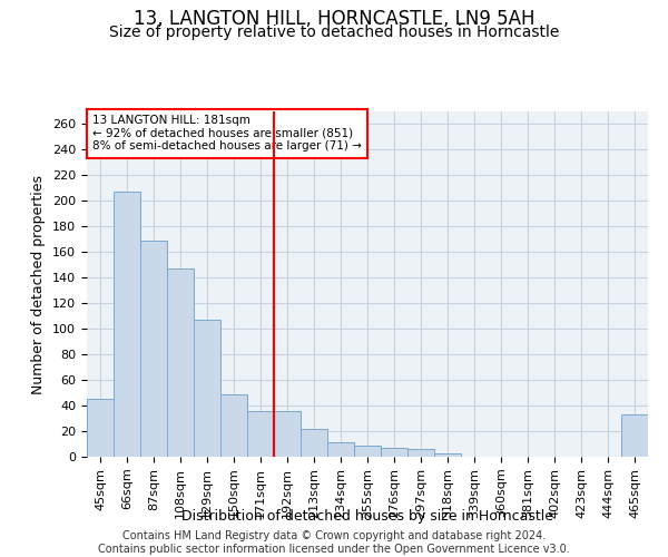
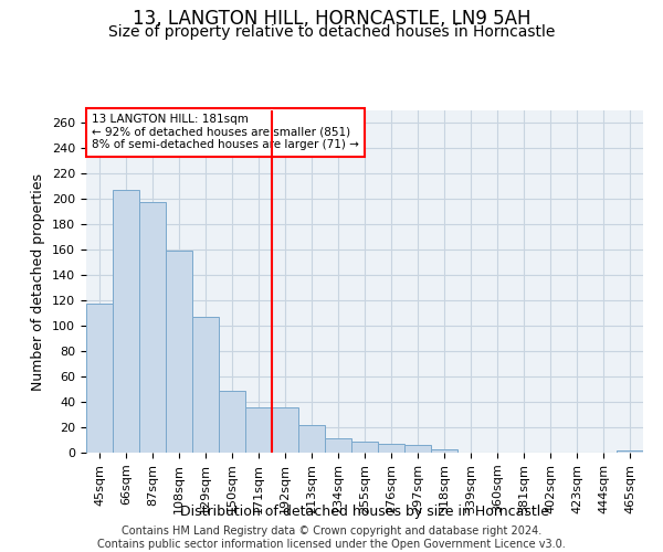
45sqm: 45 -> 118
87sqm: 169 -> 198
108sqm: 147 -> 159
465sqm: 33 -> 2
